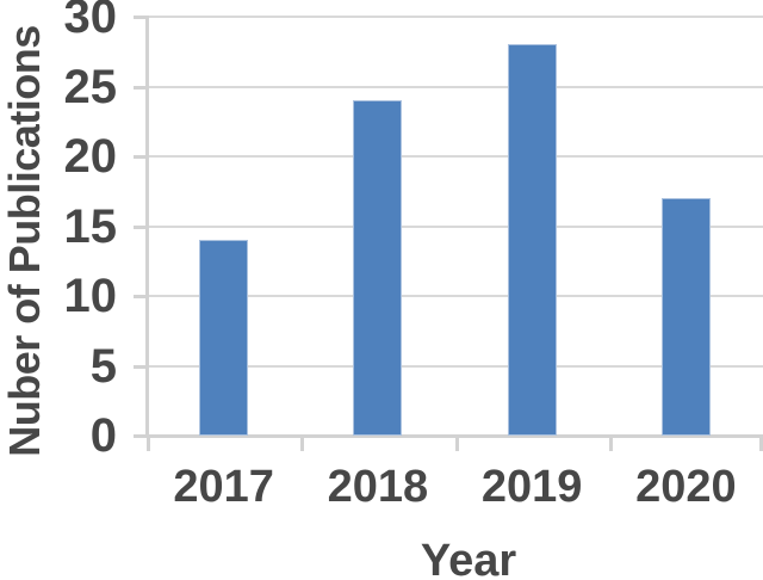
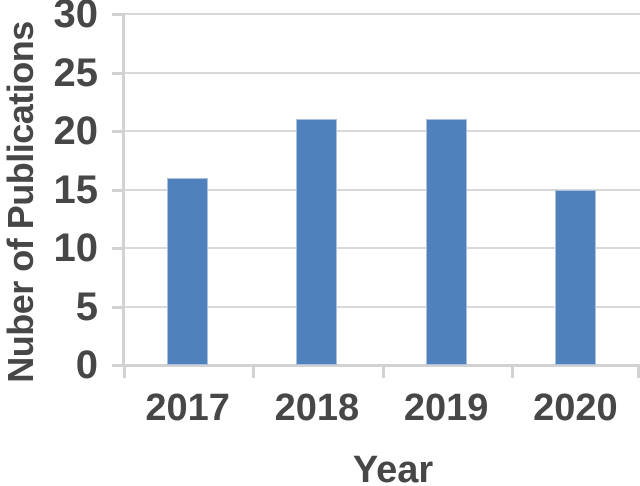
2017: 14 -> 16
2018: 24 -> 21
2019: 28 -> 21
2020: 17 -> 15
